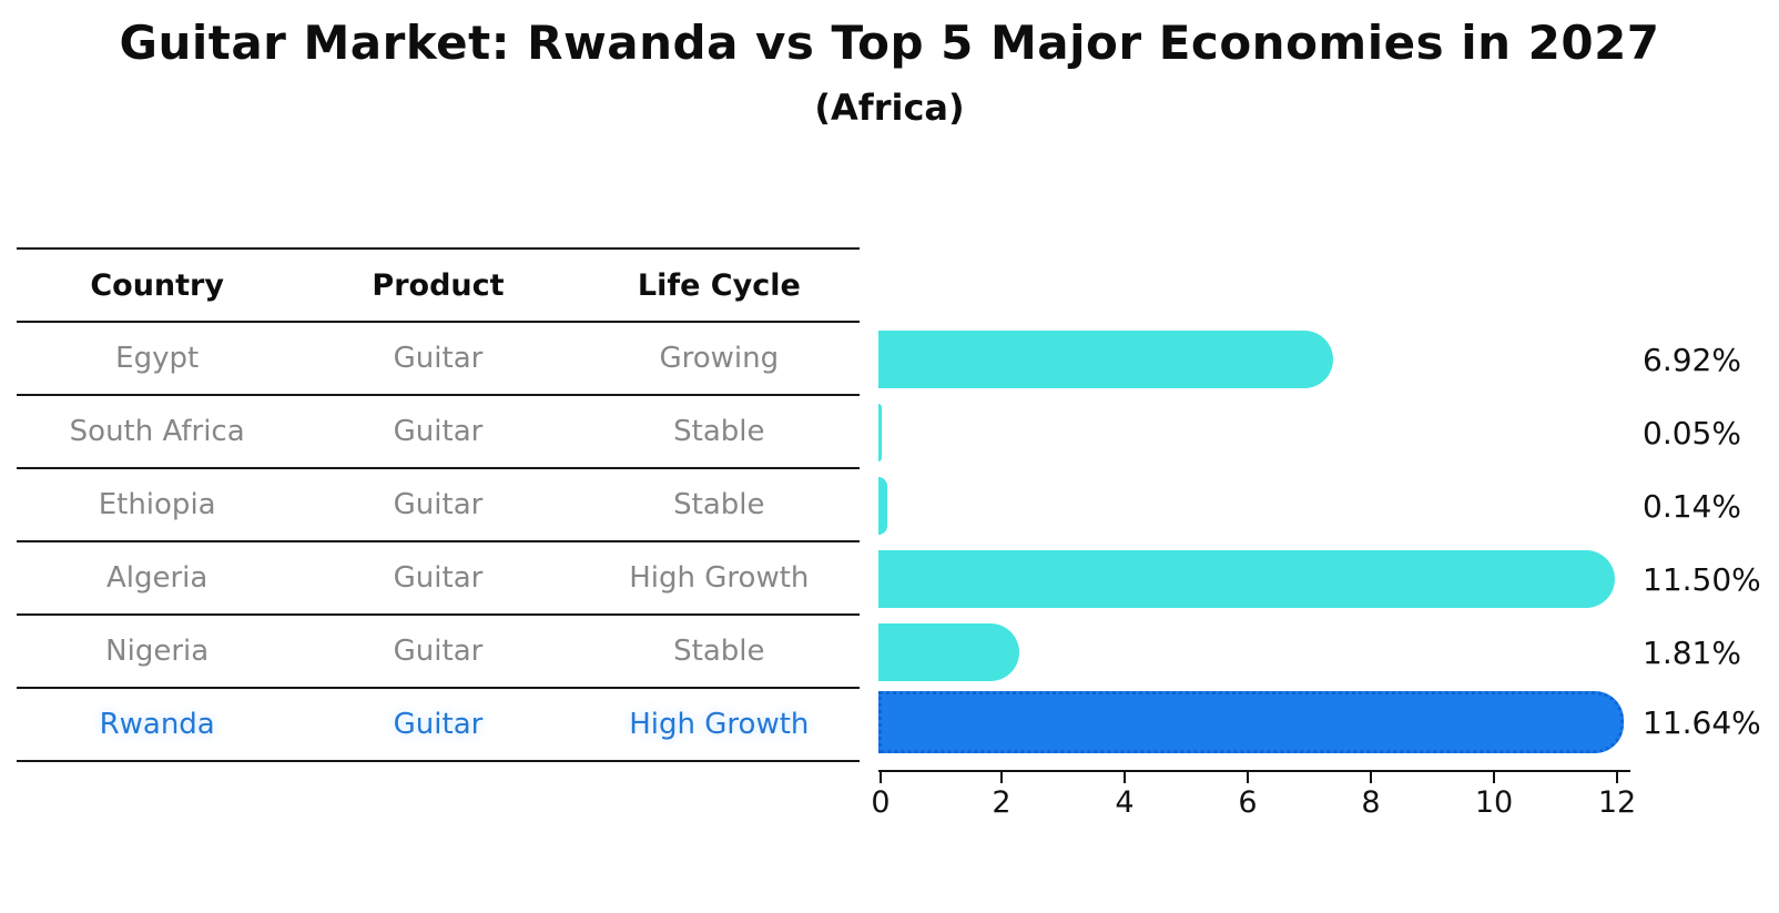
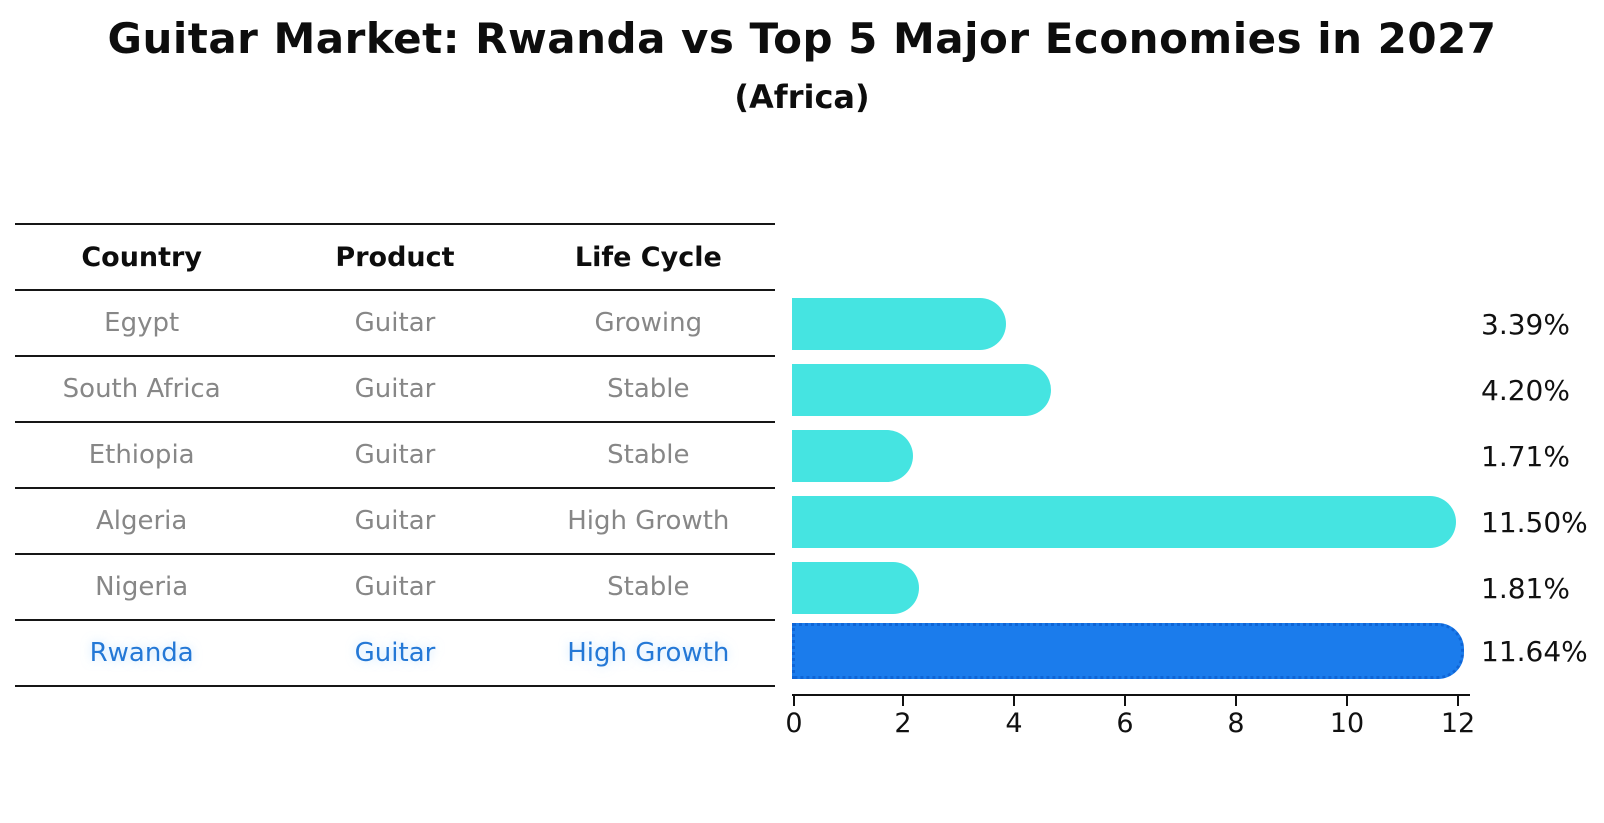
Egypt: 6.92% -> 3.39%
South Africa: 0.05% -> 4.20%
Ethiopia: 0.14% -> 1.71%
